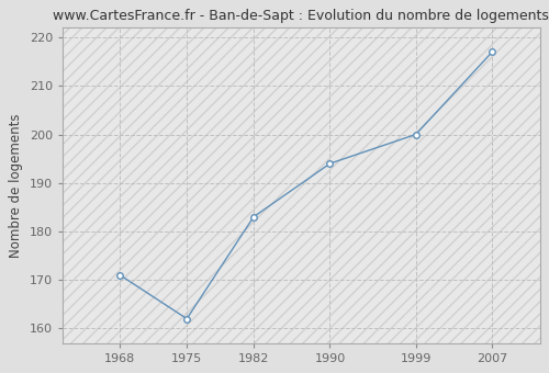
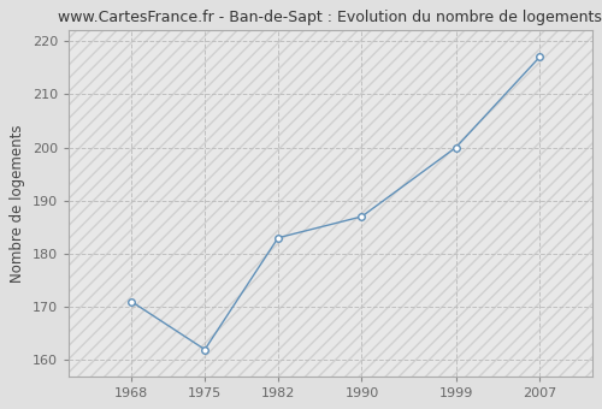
1990: 194 -> 187
